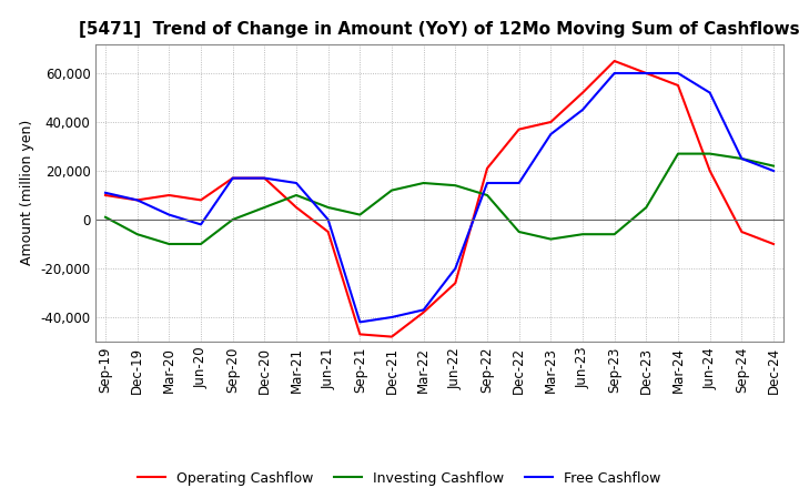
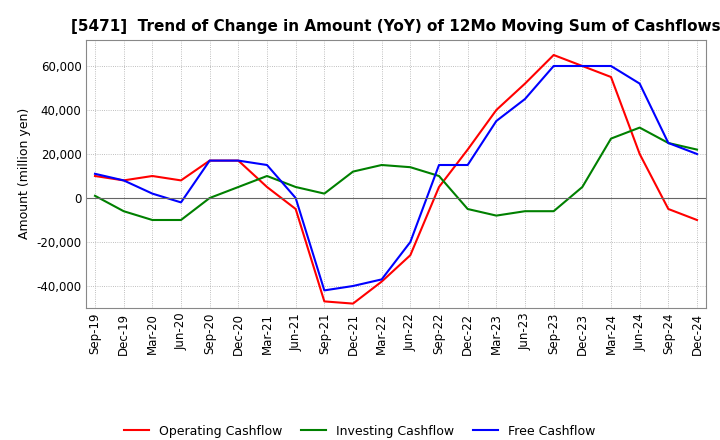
Operating Cashflow/Sep-22: 21,000 -> 5,000
Operating Cashflow/Dec-22: 37,000 -> 22,000
Investing Cashflow/Jun-24: 27,000 -> 32,000
